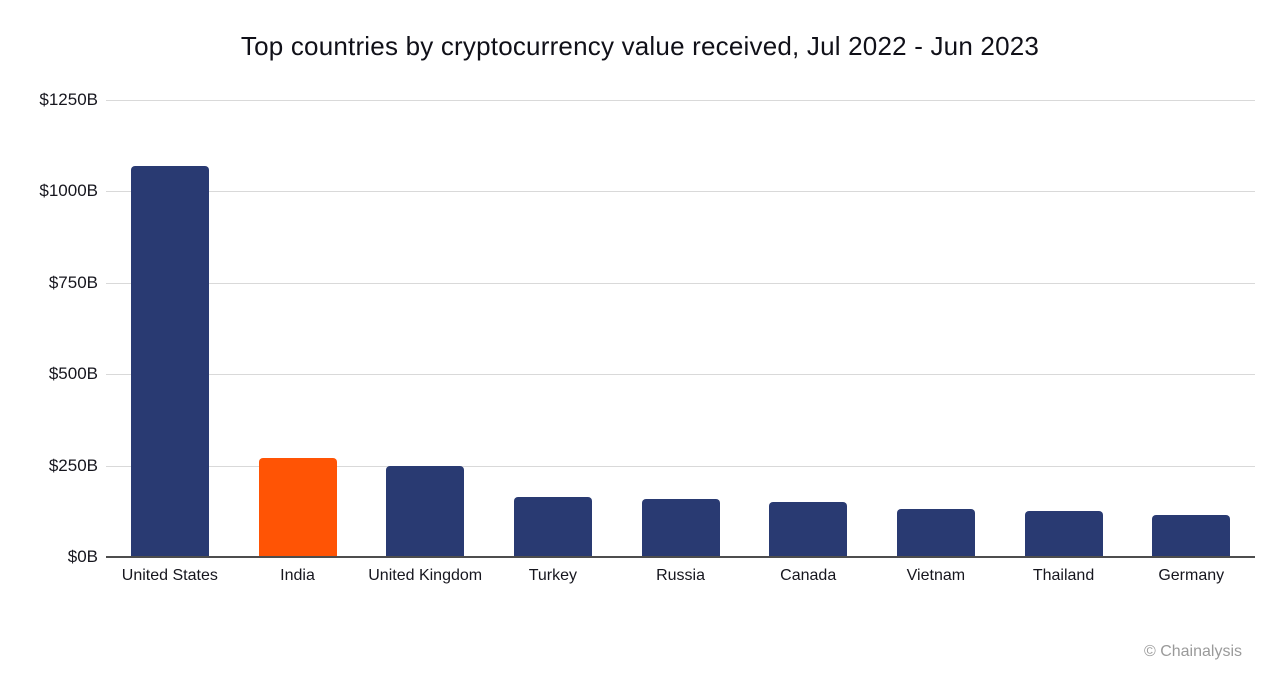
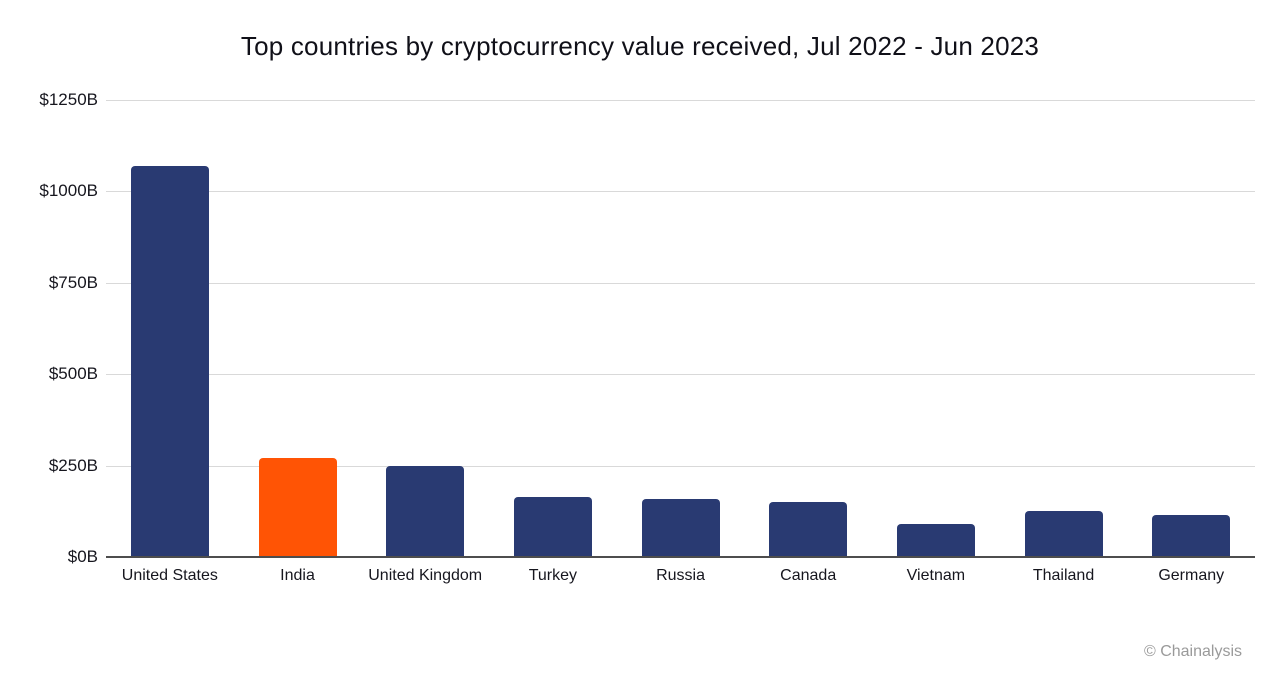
Vietnam: $130B -> $90B
